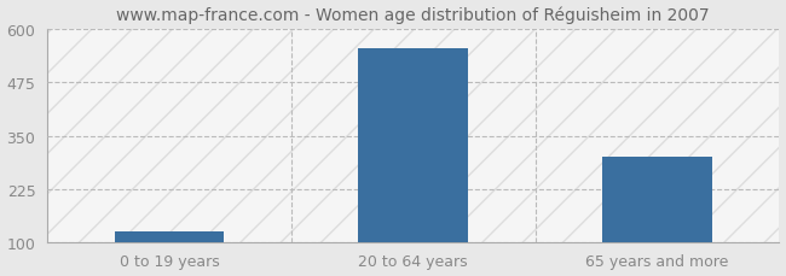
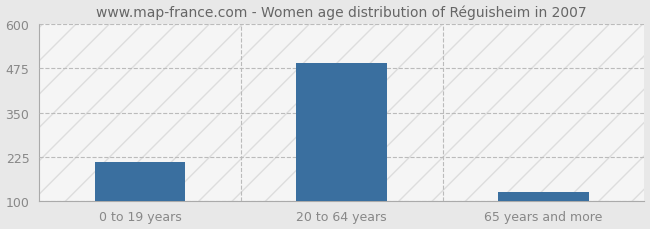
0 to 19 years: 125 -> 210
20 to 64 years: 555 -> 490
65 years and more: 300 -> 125
